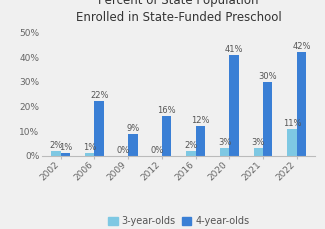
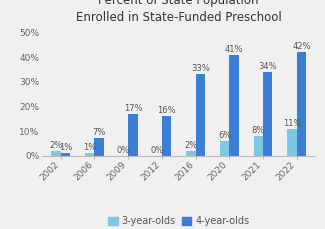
4-year-olds/2006: 22% -> 7%
4-year-olds/2009: 9% -> 17%
4-year-olds/2016: 12% -> 33%
3-year-olds/2020: 3% -> 6%
3-year-olds/2021: 3% -> 8%
4-year-olds/2021: 30% -> 34%
